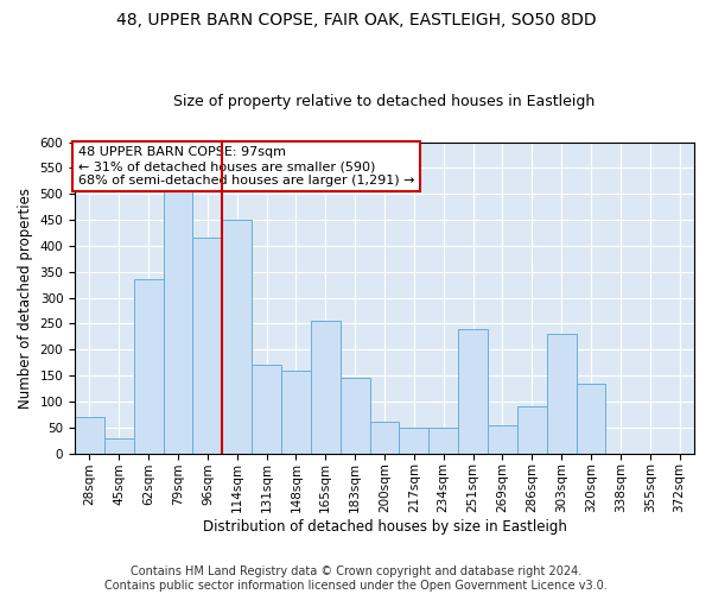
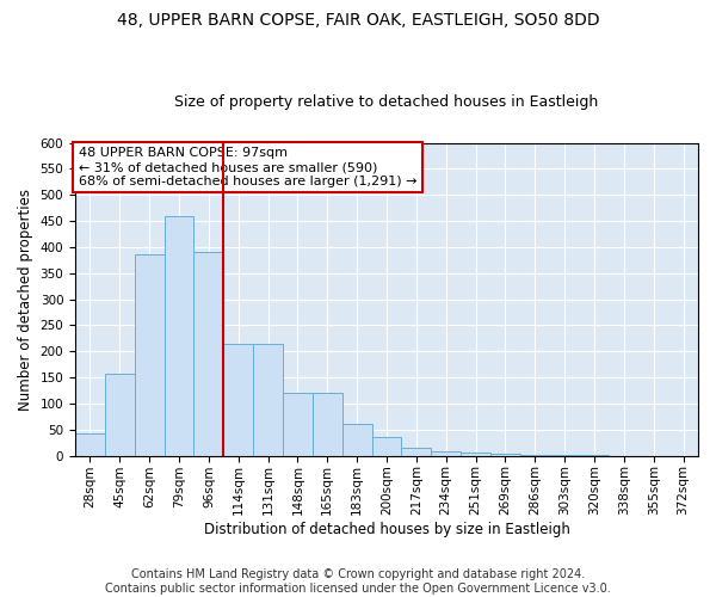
28sqm: 70 -> 42
45sqm: 30 -> 158
62sqm: 335 -> 385
79sqm: 505 -> 460
96sqm: 415 -> 390
114sqm: 450 -> 215
131sqm: 170 -> 215
148sqm: 160 -> 120
165sqm: 255 -> 120
183sqm: 145 -> 62
200sqm: 60 -> 35
217sqm: 50 -> 15
234sqm: 50 -> 8
251sqm: 240 -> 5
269sqm: 55 -> 3
286sqm: 90 -> 2
303sqm: 230 -> 1
320sqm: 135 -> 1
